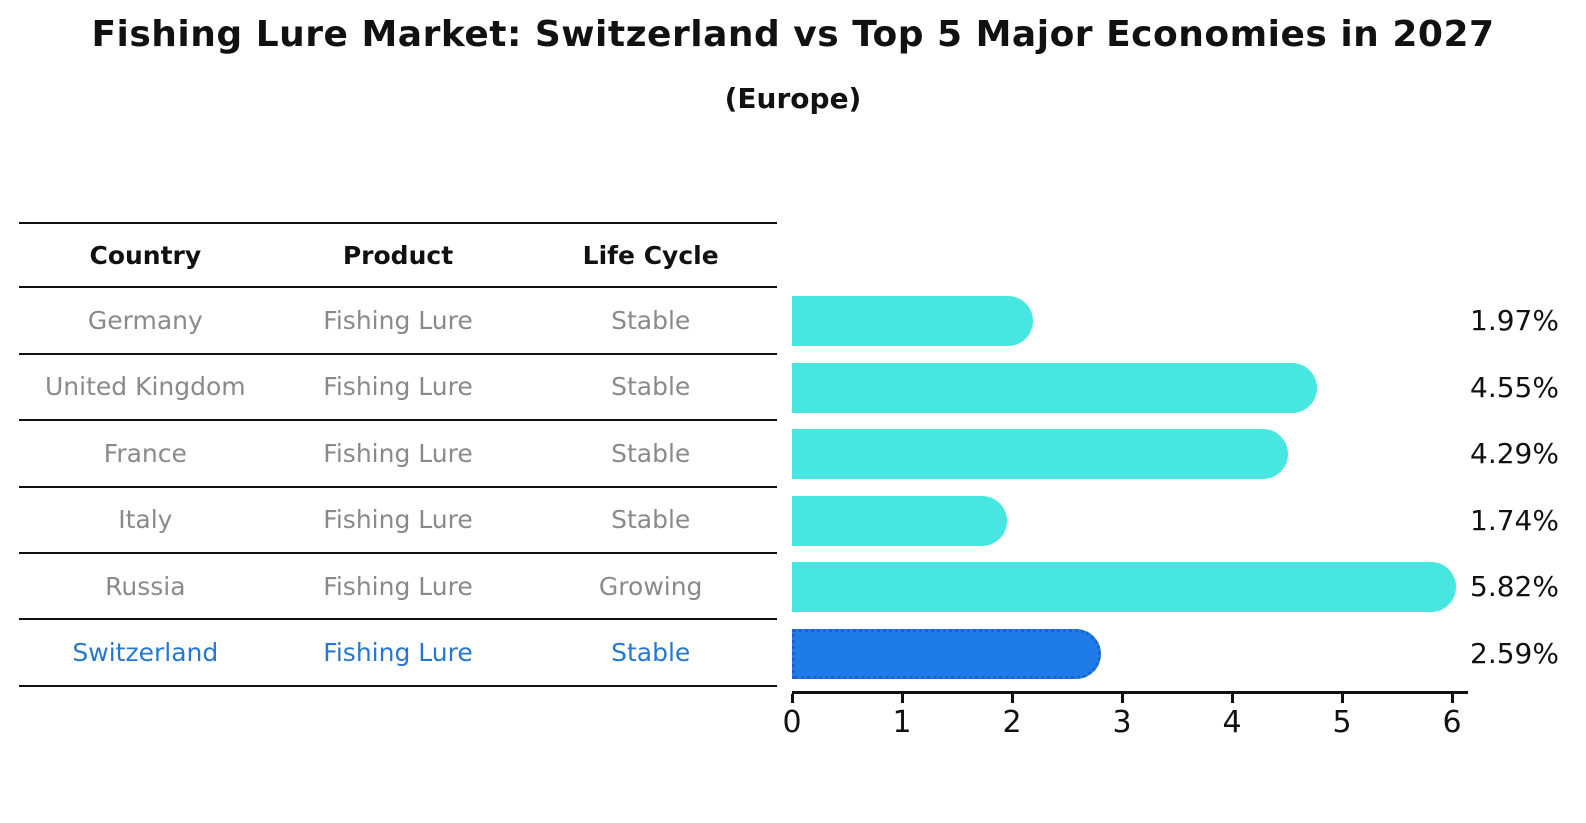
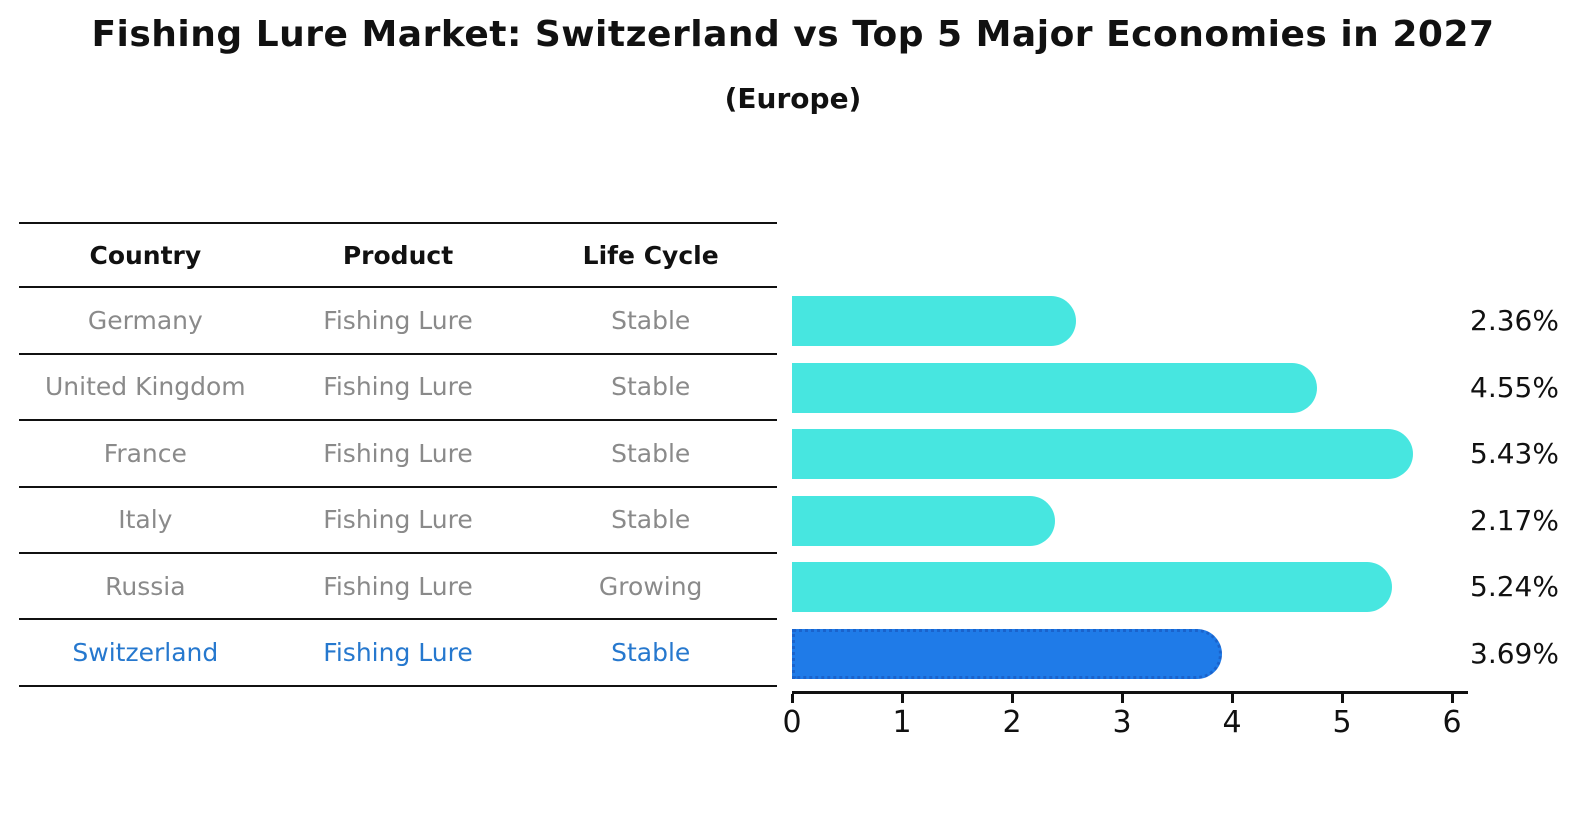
Germany: 1.97% -> 2.36%
France: 4.29% -> 5.43%
Italy: 1.74% -> 2.17%
Russia: 5.82% -> 5.24%
Switzerland: 2.59% -> 3.69%
